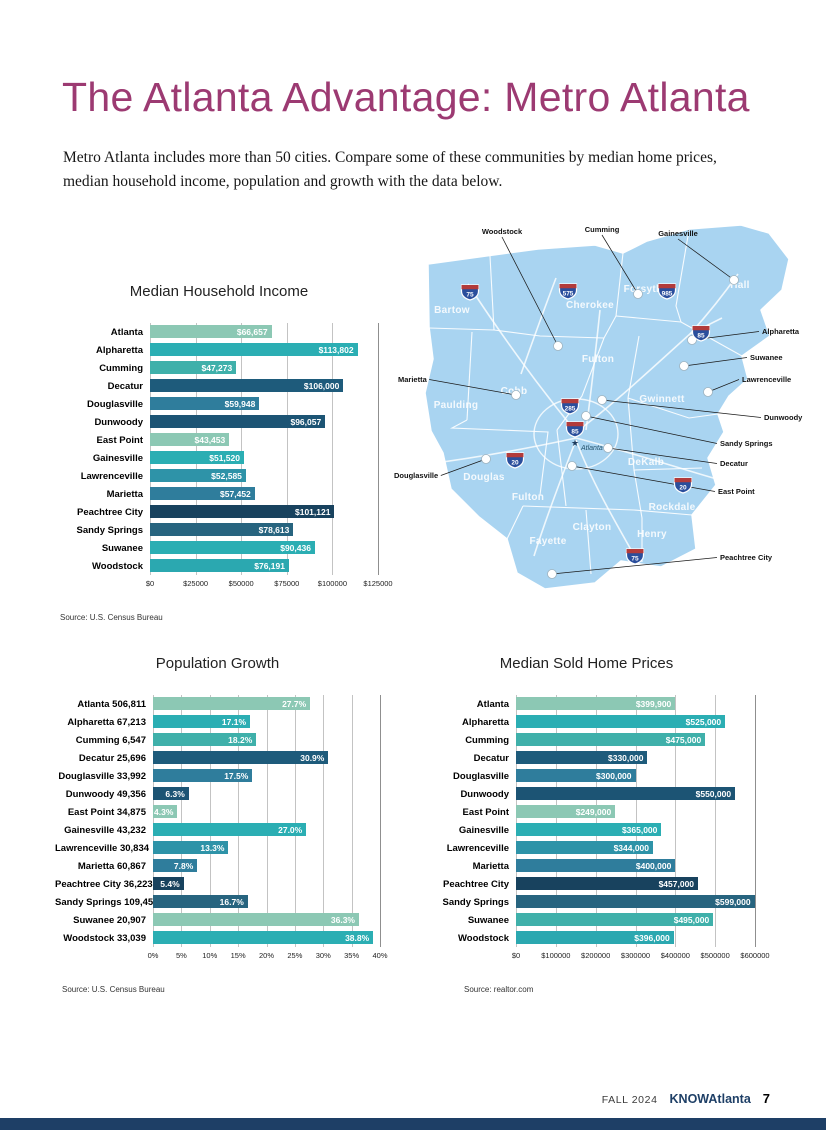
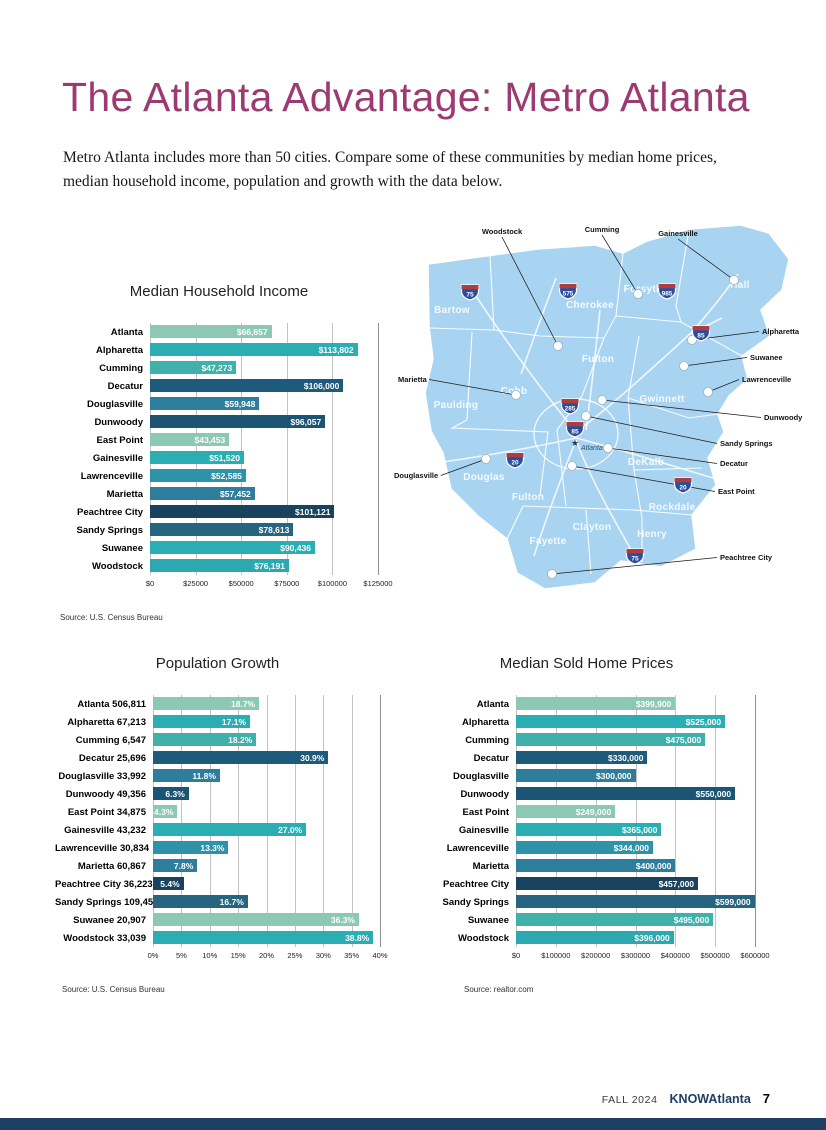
Population Growth/Atlanta 506,811: 27.7% -> 18.7%
Population Growth/Douglasville 33,992: 17.5% -> 11.8%
